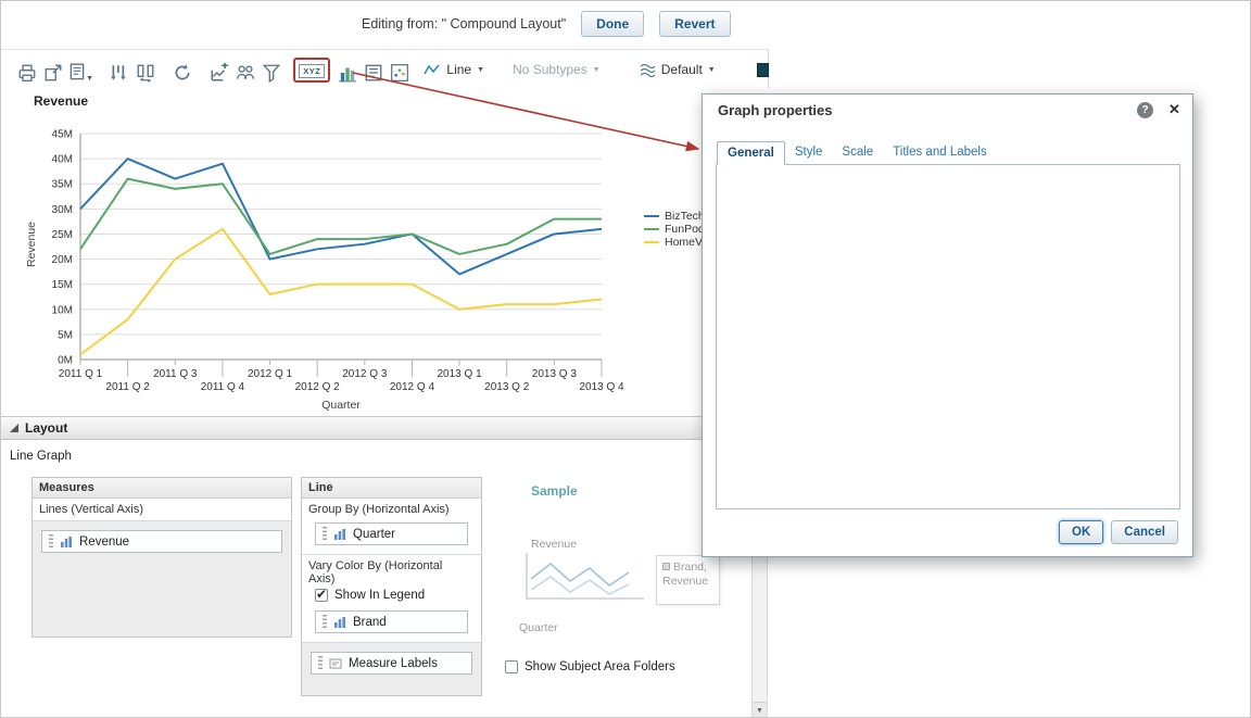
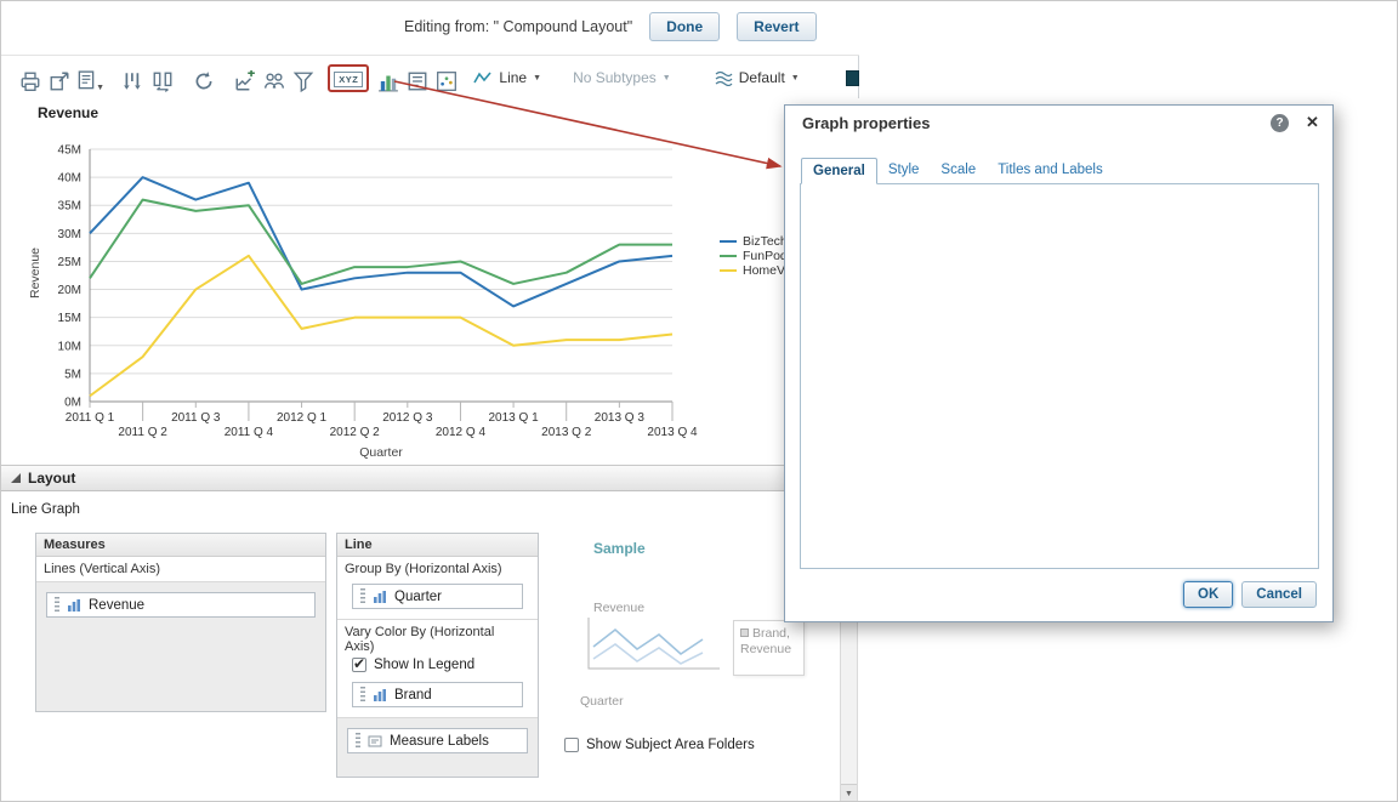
BizTech/2012 Q 4: 25M -> 23M
